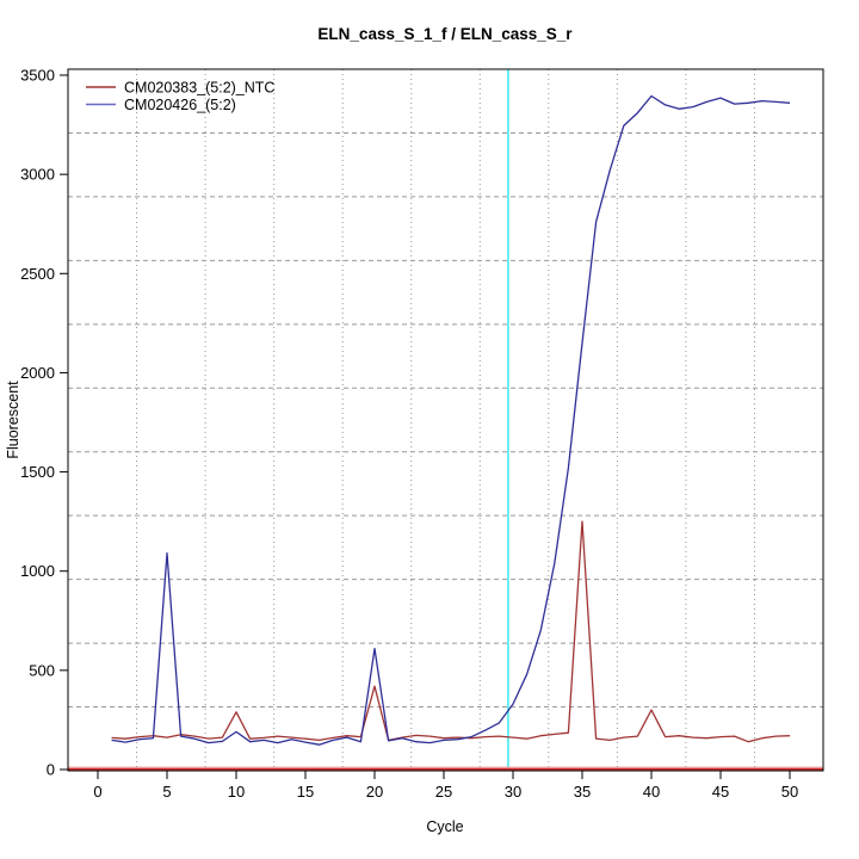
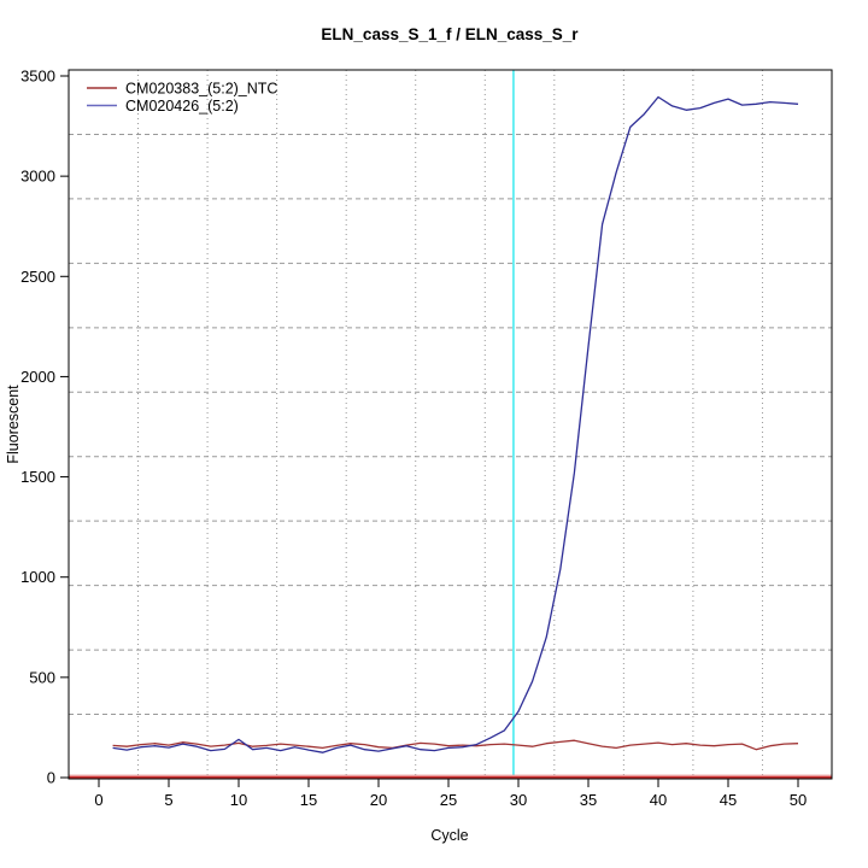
CM020426_(5:2)/5: 1090 -> 150
CM020383_(5:2)_NTC/10: 290 -> 170
CM020383_(5:2)_NTC/20: 420 -> 150
CM020426_(5:2)/20: 610 -> 130
CM020383_(5:2)_NTC/35: 1250 -> 170
CM020383_(5:2)_NTC/40: 300 -> 170
